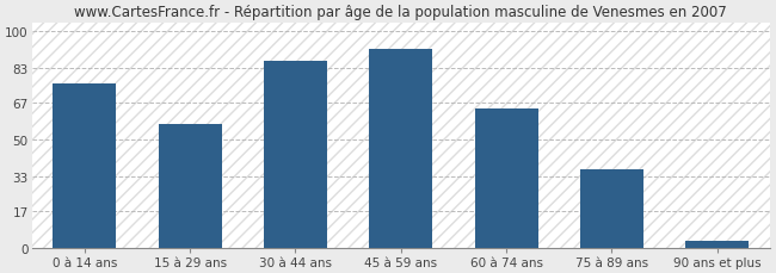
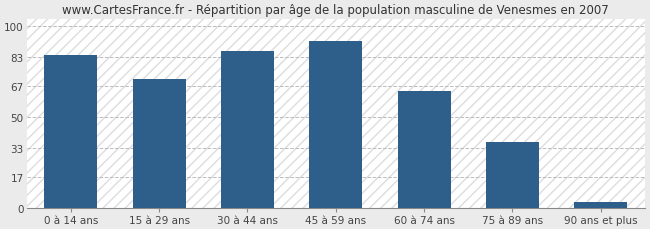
0 à 14 ans: 76 -> 84
15 à 29 ans: 57 -> 71
